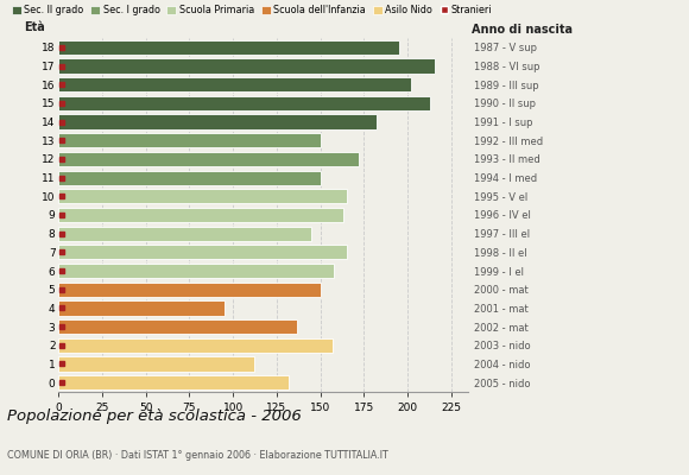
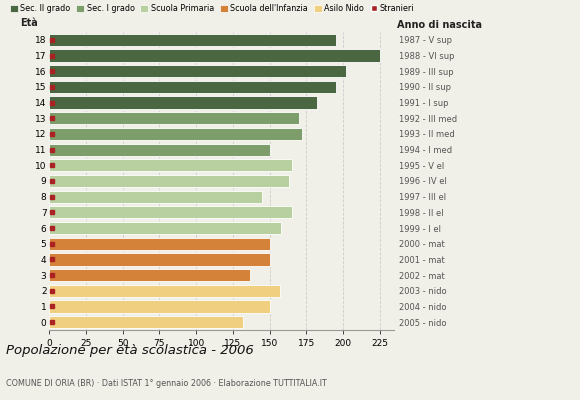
17: 216 -> 225
15: 213 -> 195
13: 150 -> 170
4: 95 -> 150
1: 112 -> 150
